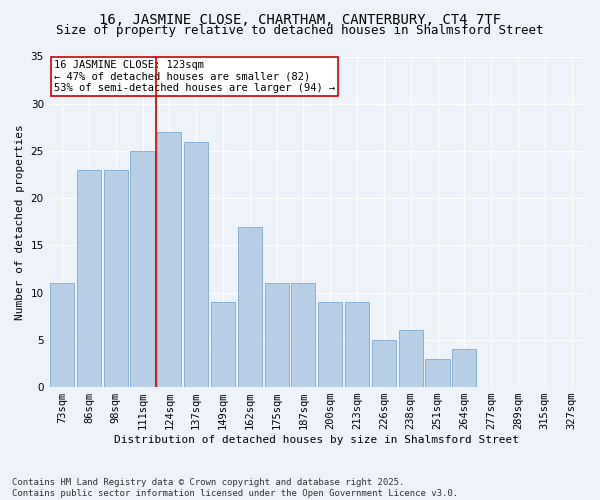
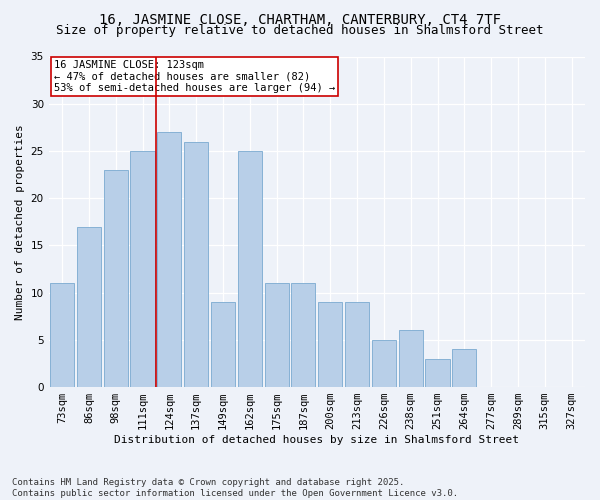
86sqm: 23 -> 17
162sqm: 17 -> 25
